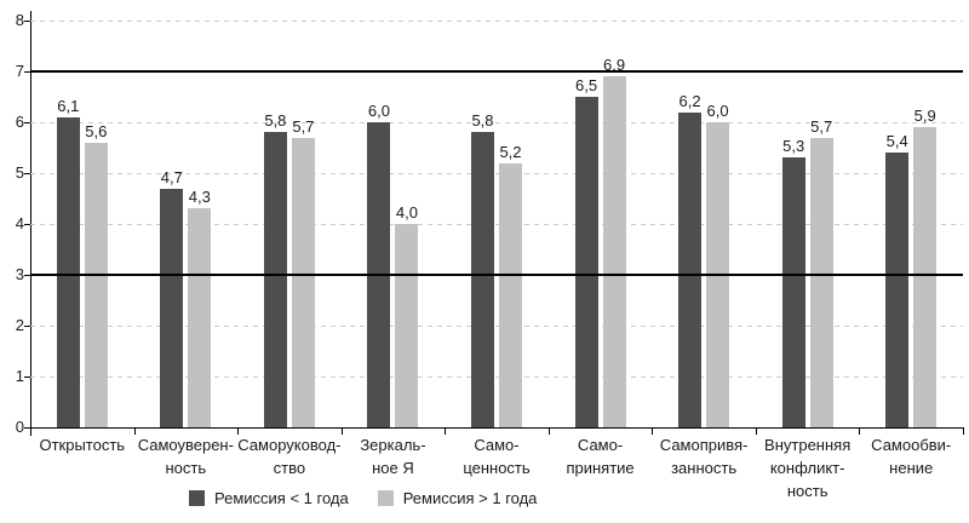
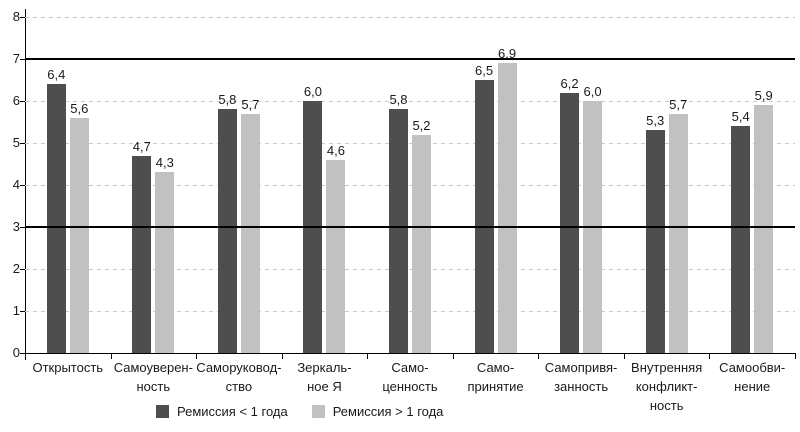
Ремиссия < 1 года/Открытость: 6,1 -> 6,4
Ремиссия > 1 года/Зеркаль- ное Я: 4,0 -> 4,6
